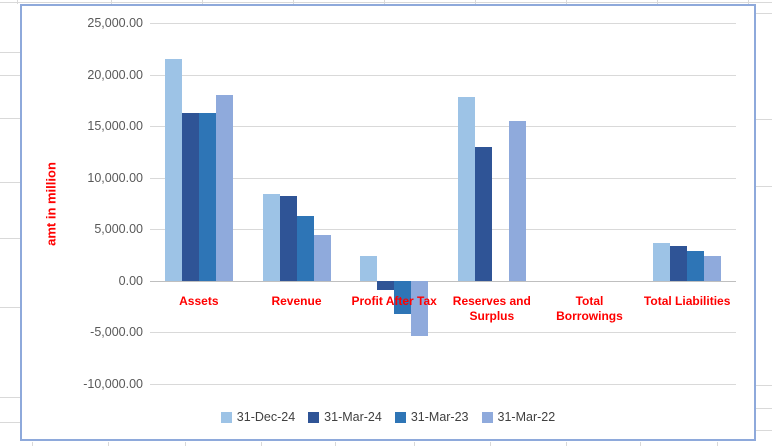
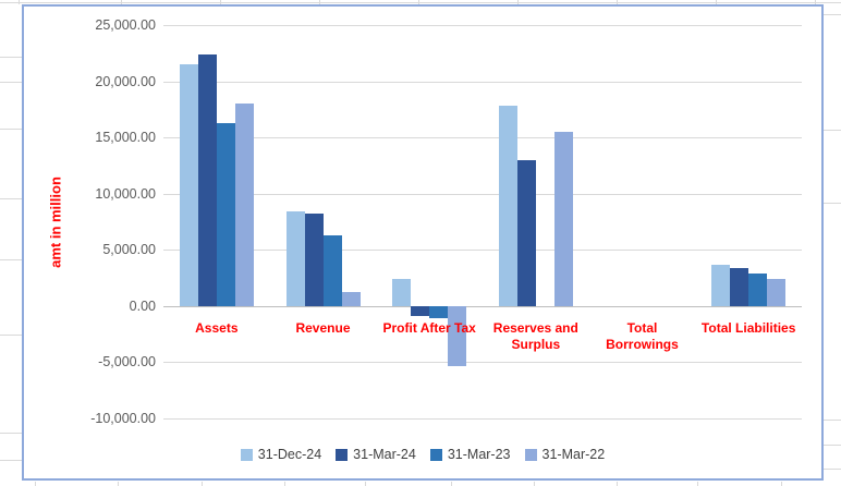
31-Mar-24/Assets: 16300 -> 22400
31-Mar-22/Revenue: 4400 -> 1200
31-Mar-23/Profit After Tax: -3200 -> -1100
